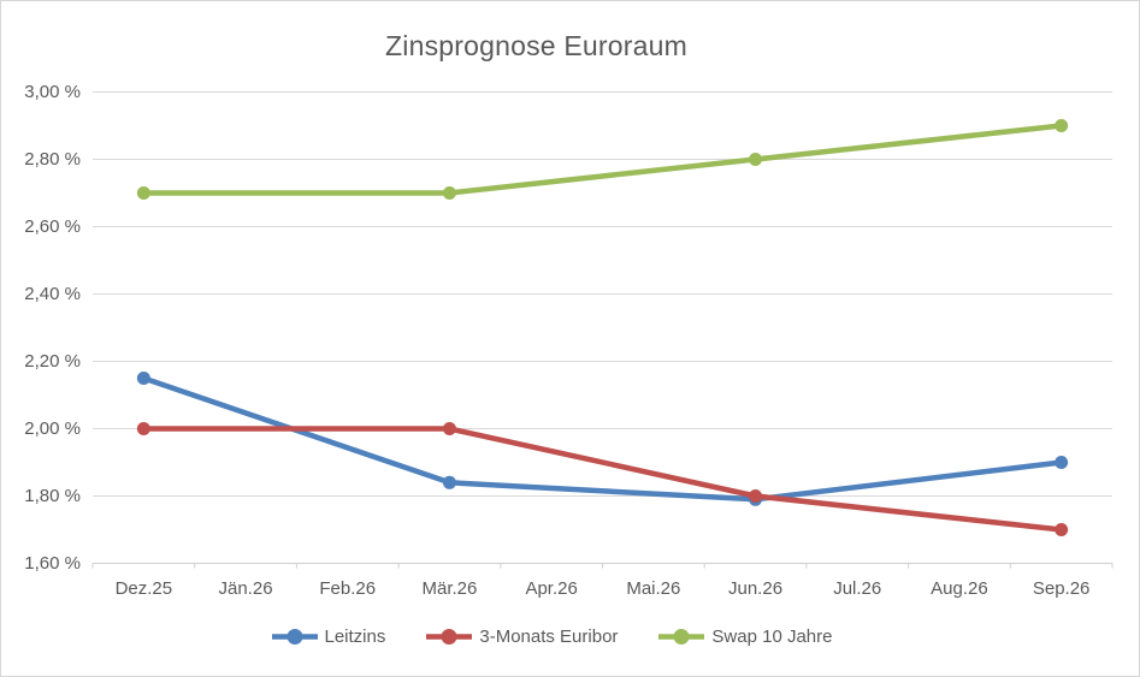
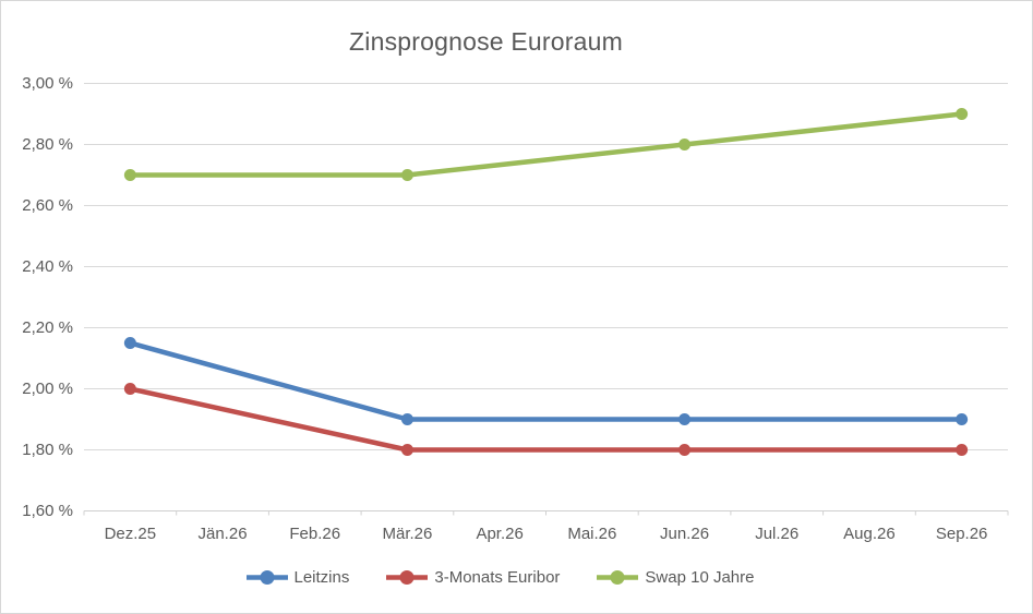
Leitzins/Mär.26: 1,84% -> 1,90%
3-Monats Euribor/Mär.26: 2,0% -> 1,8%
Leitzins/Jun.26: 1,79% -> 1,90%
3-Monats Euribor/Sep.26: 1,7% -> 1,8%
